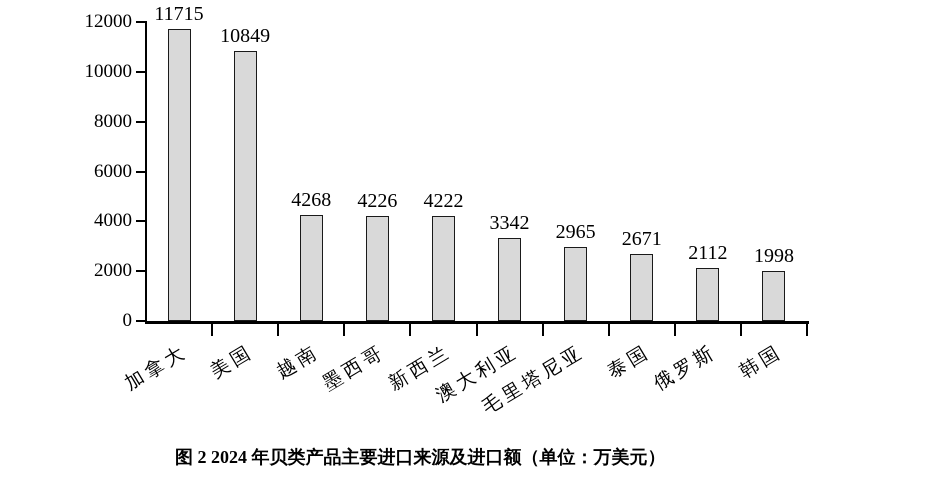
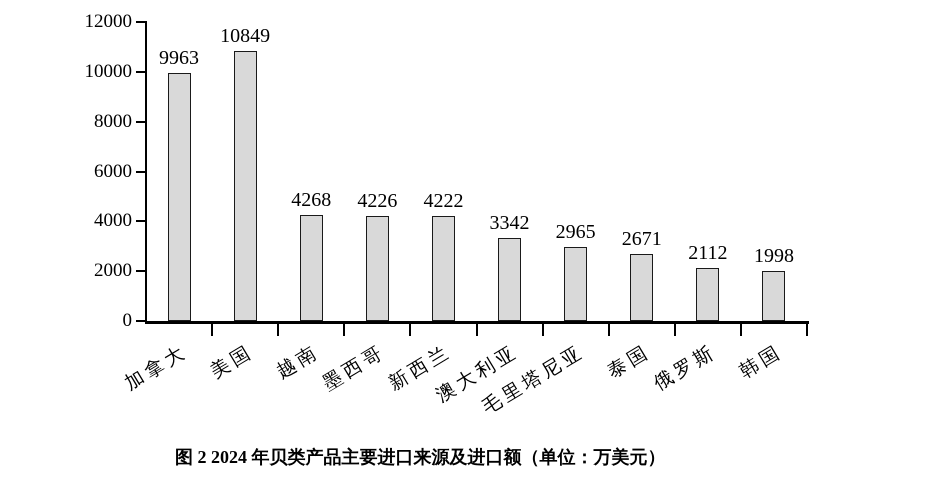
加拿大: 11715 -> 9963
